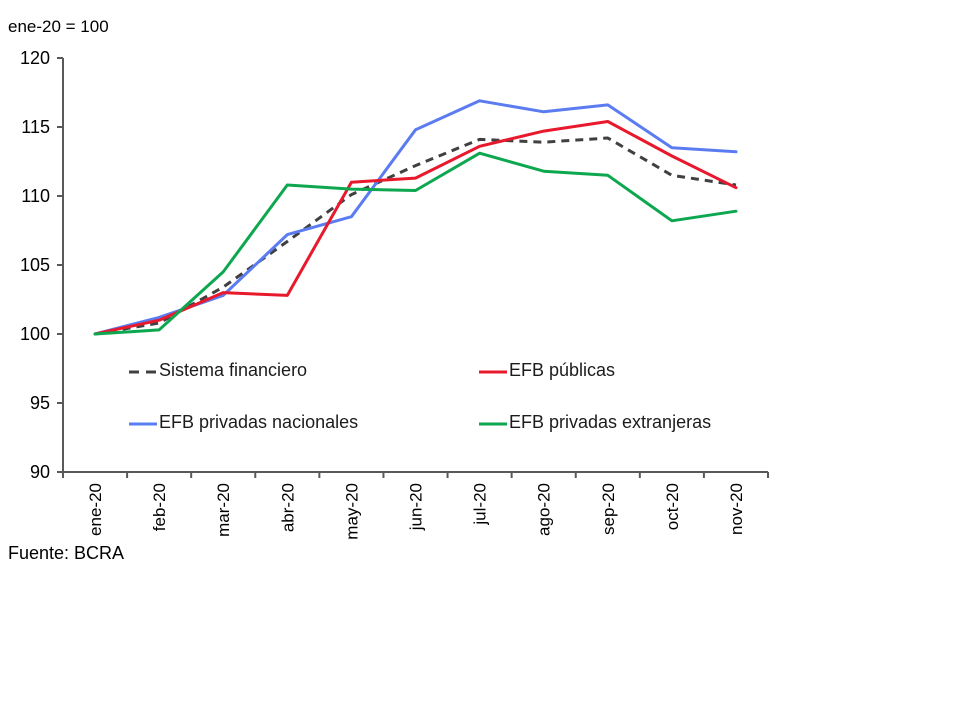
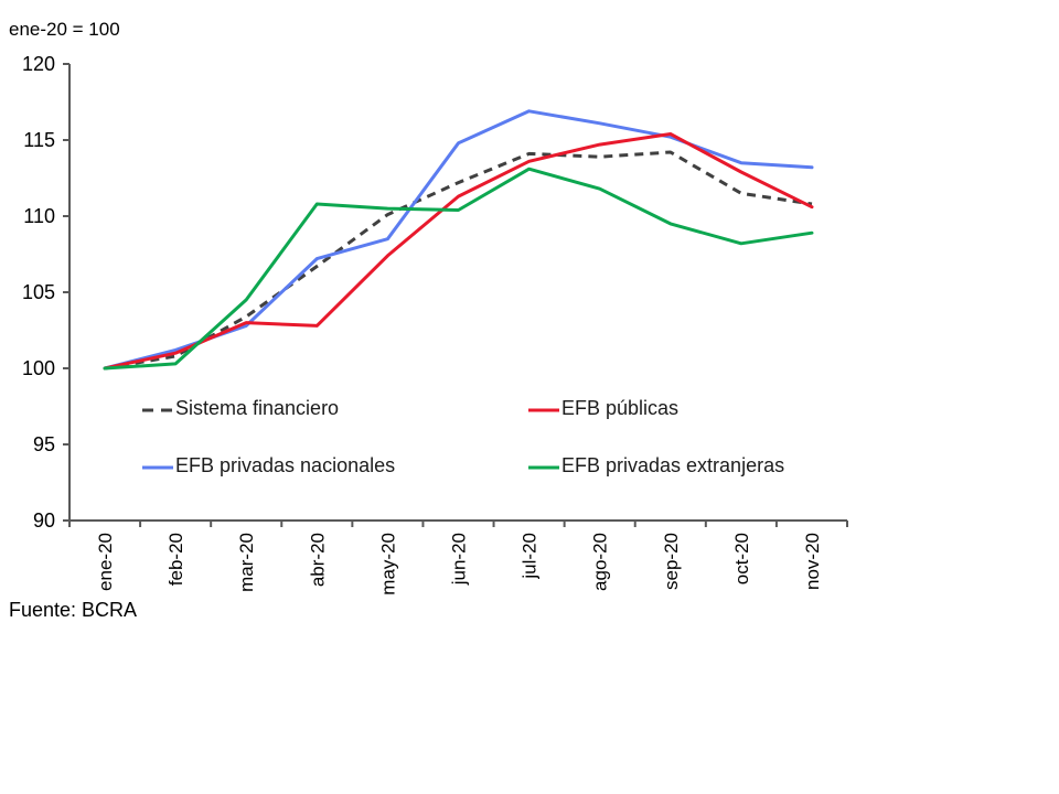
EFB públicas/may-20: 111.0 -> 107.4
EFB privadas nacionales/sep-20: 116.6 -> 115.2
EFB privadas extranjeras/sep-20: 111.5 -> 109.5
